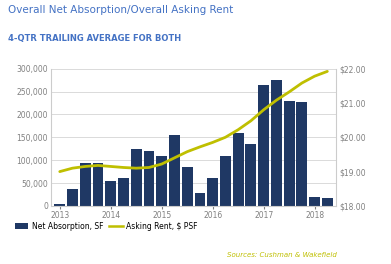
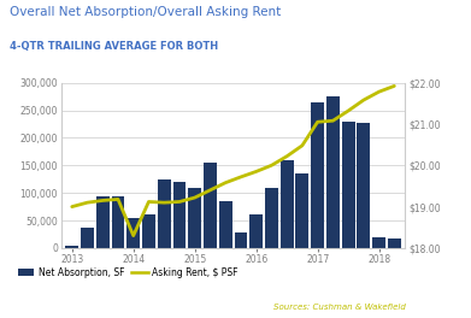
Asking Rent, $ PSF/2014: $19.15 -> $18.30
Asking Rent, $ PSF/2017: $20.80 -> $21.05
